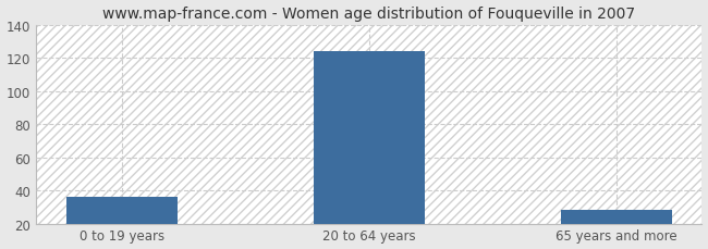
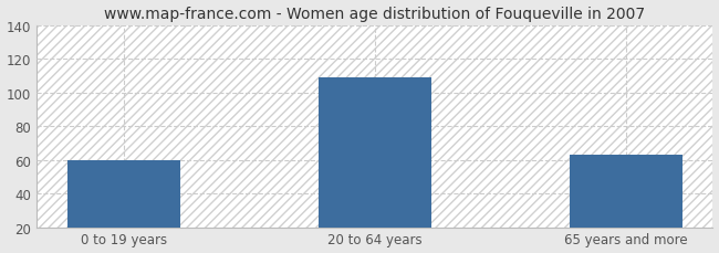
0 to 19 years: 36 -> 60
20 to 64 years: 124 -> 109
65 years and more: 28 -> 63
